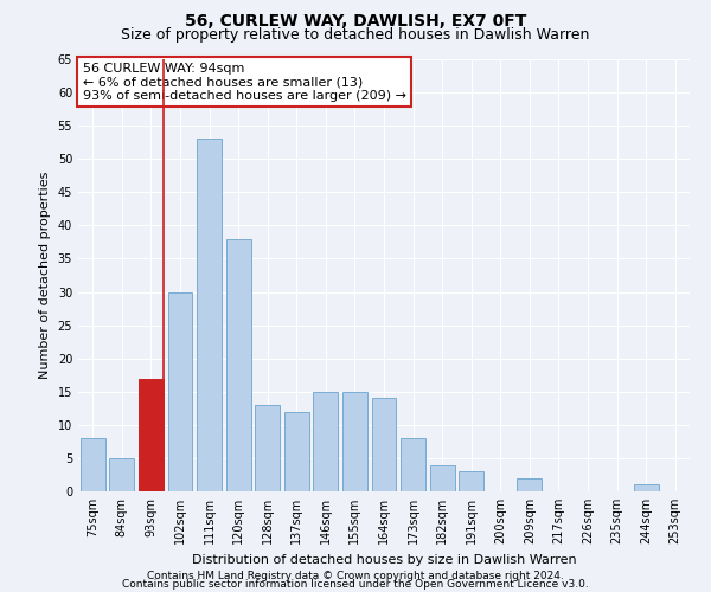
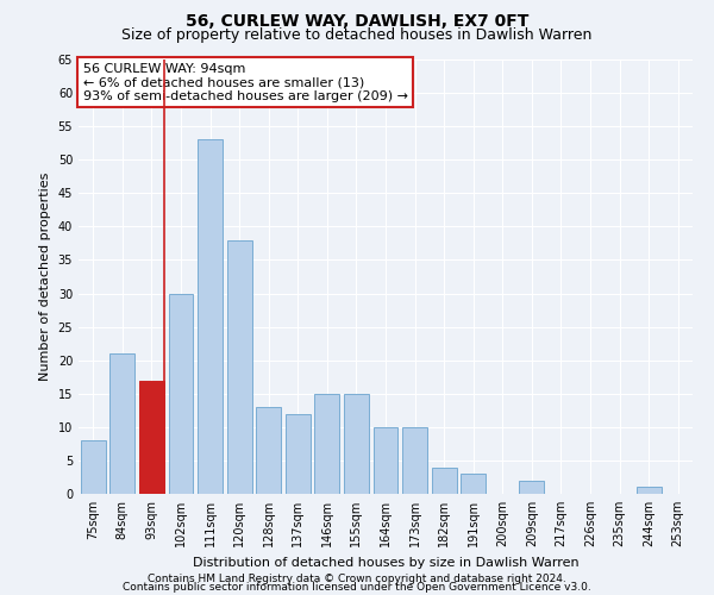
84sqm: 5 -> 21
164sqm: 14 -> 10
173sqm: 8 -> 10
